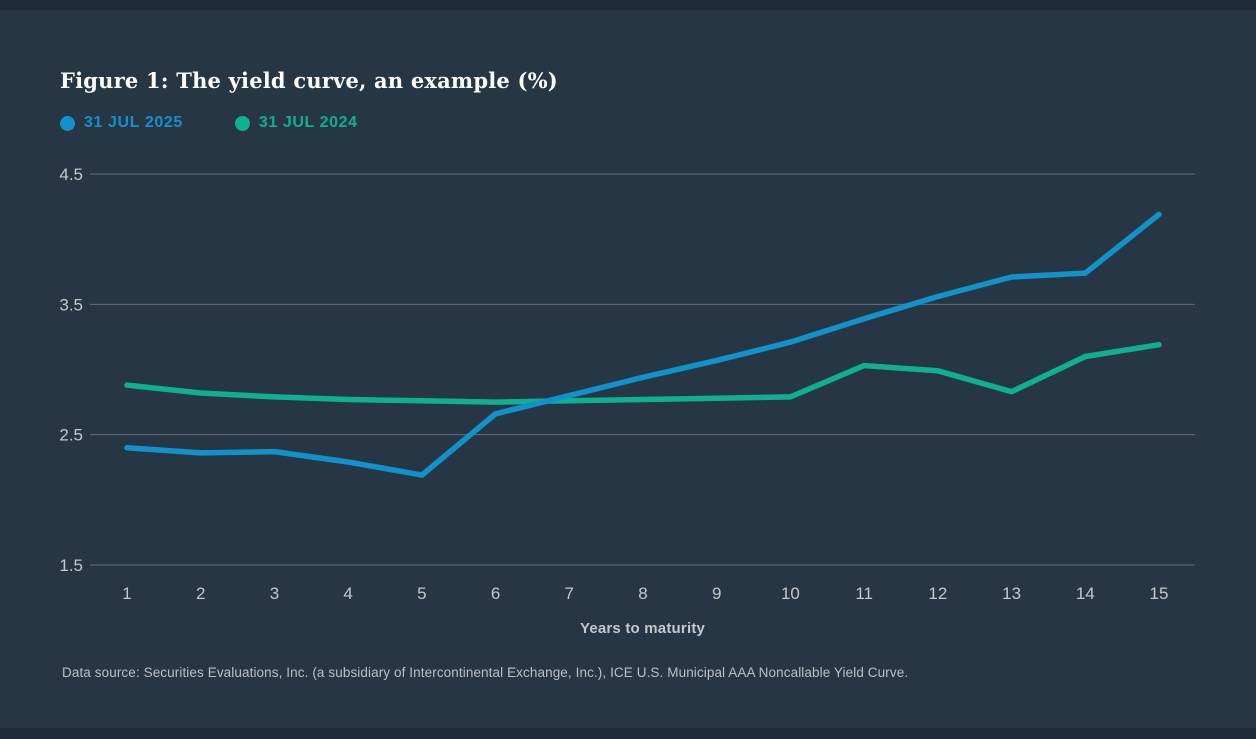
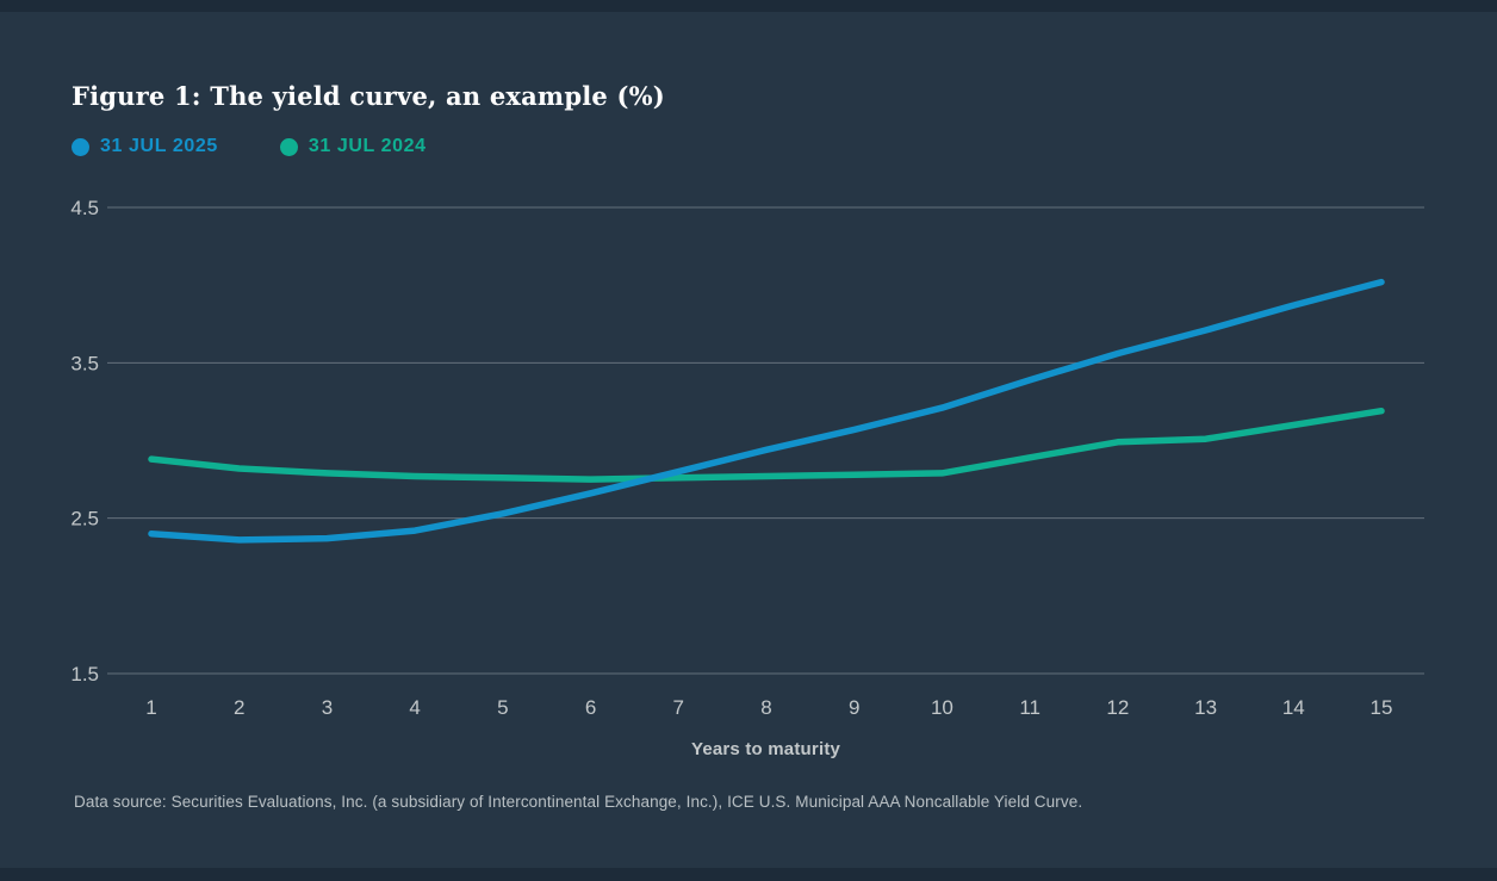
31 JUL 2025/4: 2.29 -> 2.42
31 JUL 2025/5: 2.19 -> 2.53
31 JUL 2024/11: 3.03 -> 2.89
31 JUL 2024/13: 2.83 -> 3.01
31 JUL 2025/14: 3.74 -> 3.87
31 JUL 2025/15: 4.19 -> 4.02
